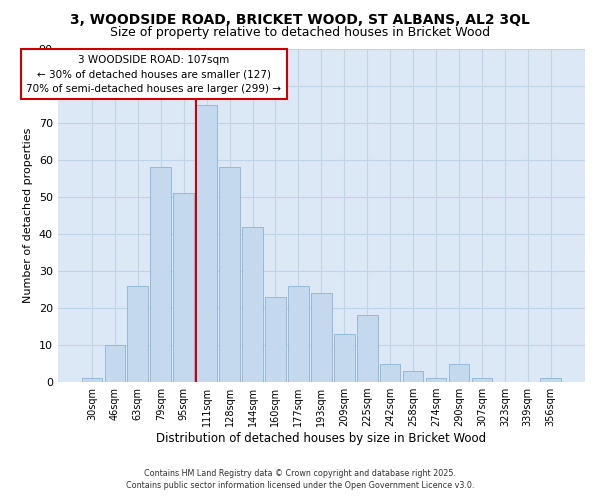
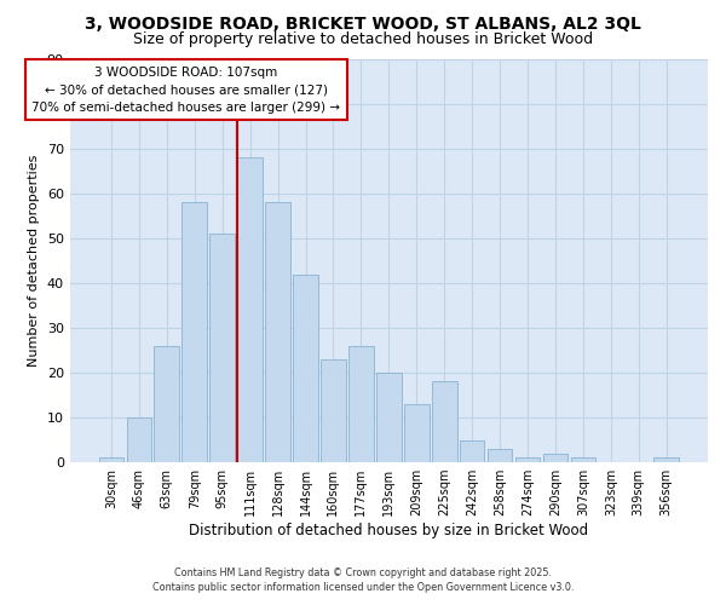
111sqm: 75 -> 68
193sqm: 24 -> 20
290sqm: 5 -> 2
